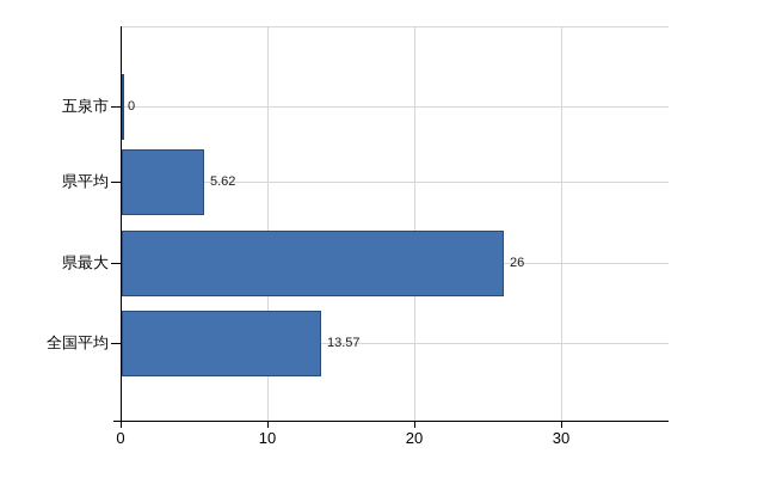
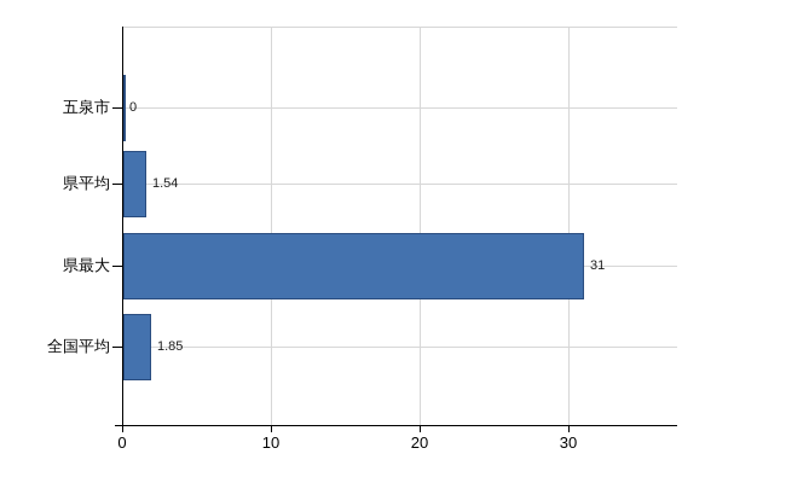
県平均: 5.62 -> 1.54
県最大: 26 -> 31
全国平均: 13.57 -> 1.85
